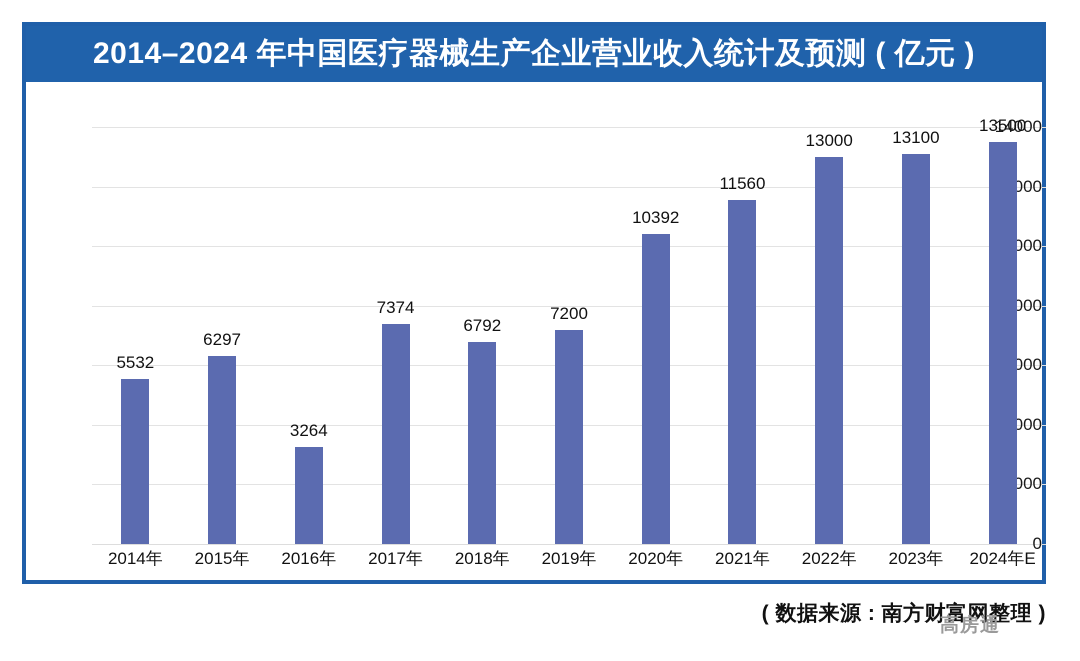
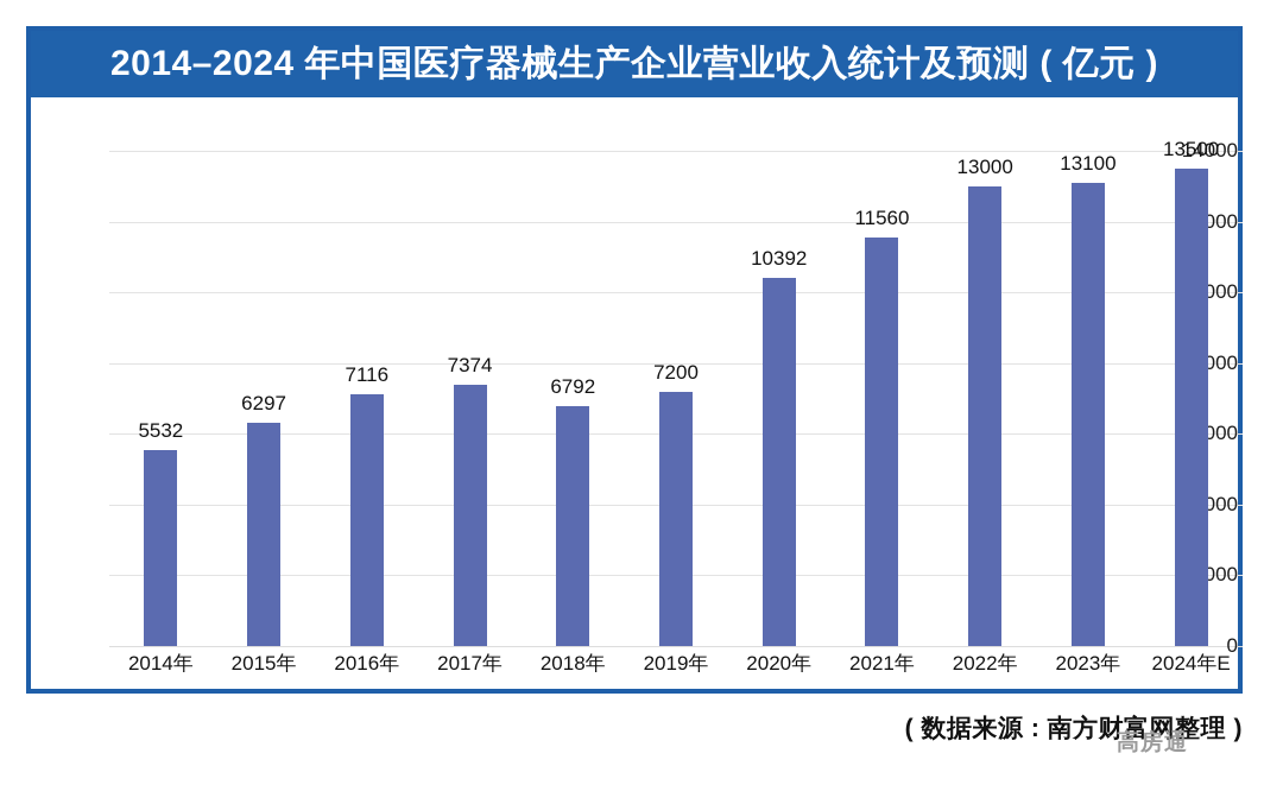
2016年: 3264 -> 7116
